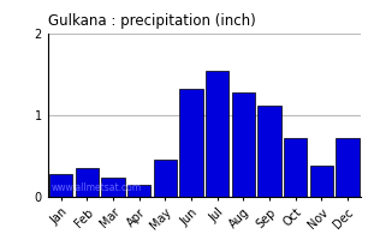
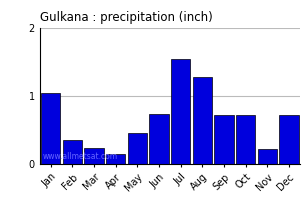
Jan: 0.28 -> 1.04
Jun: 1.32 -> 0.74
Sep: 1.12 -> 0.72
Nov: 0.38 -> 0.22
